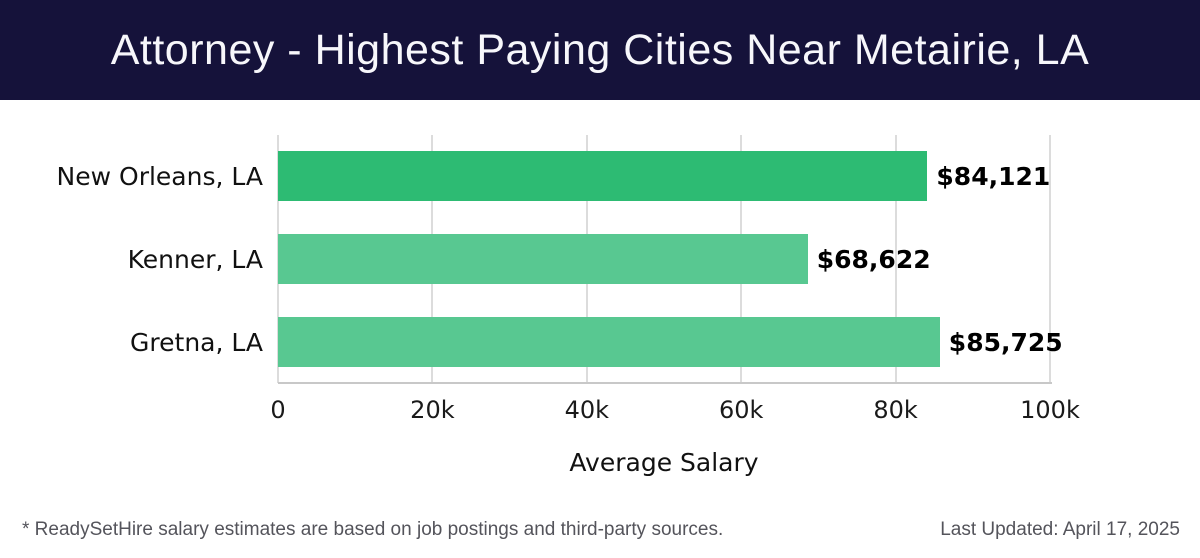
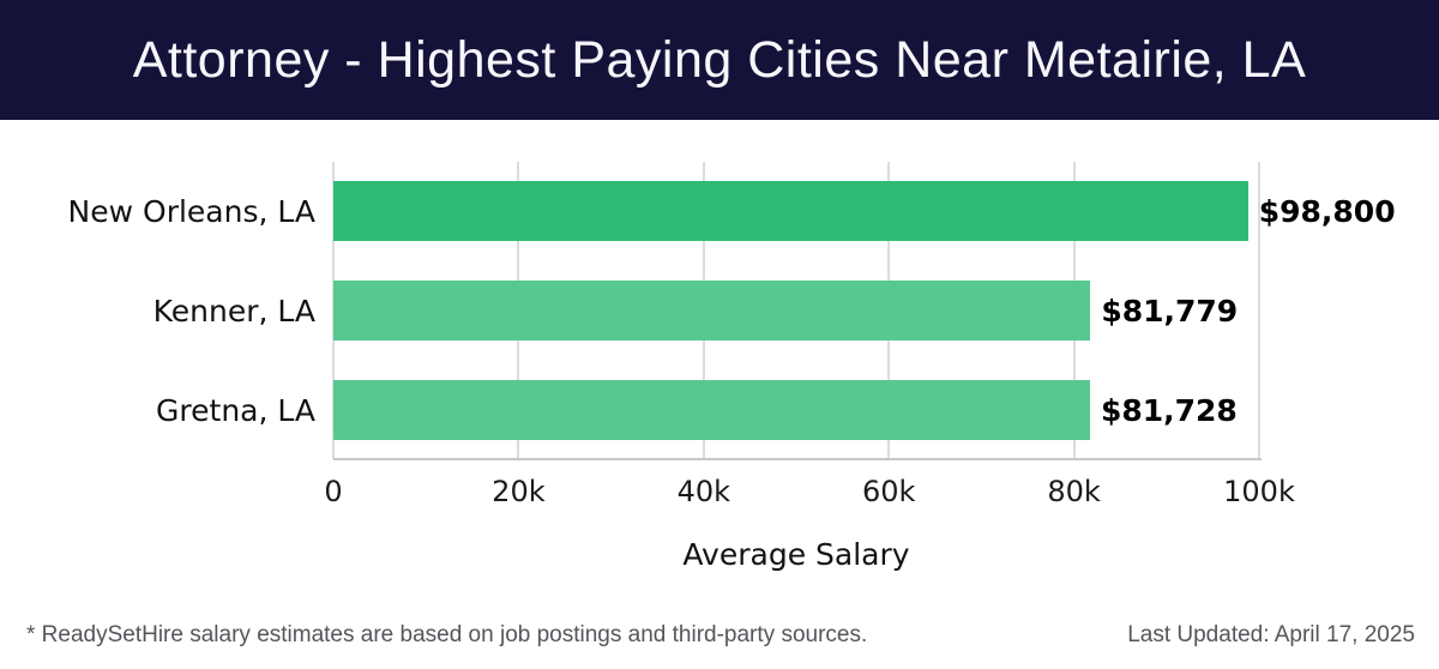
New Orleans, LA: $84,121 -> $98,800
Kenner, LA: $68,622 -> $81,779
Gretna, LA: $85,725 -> $81,728
